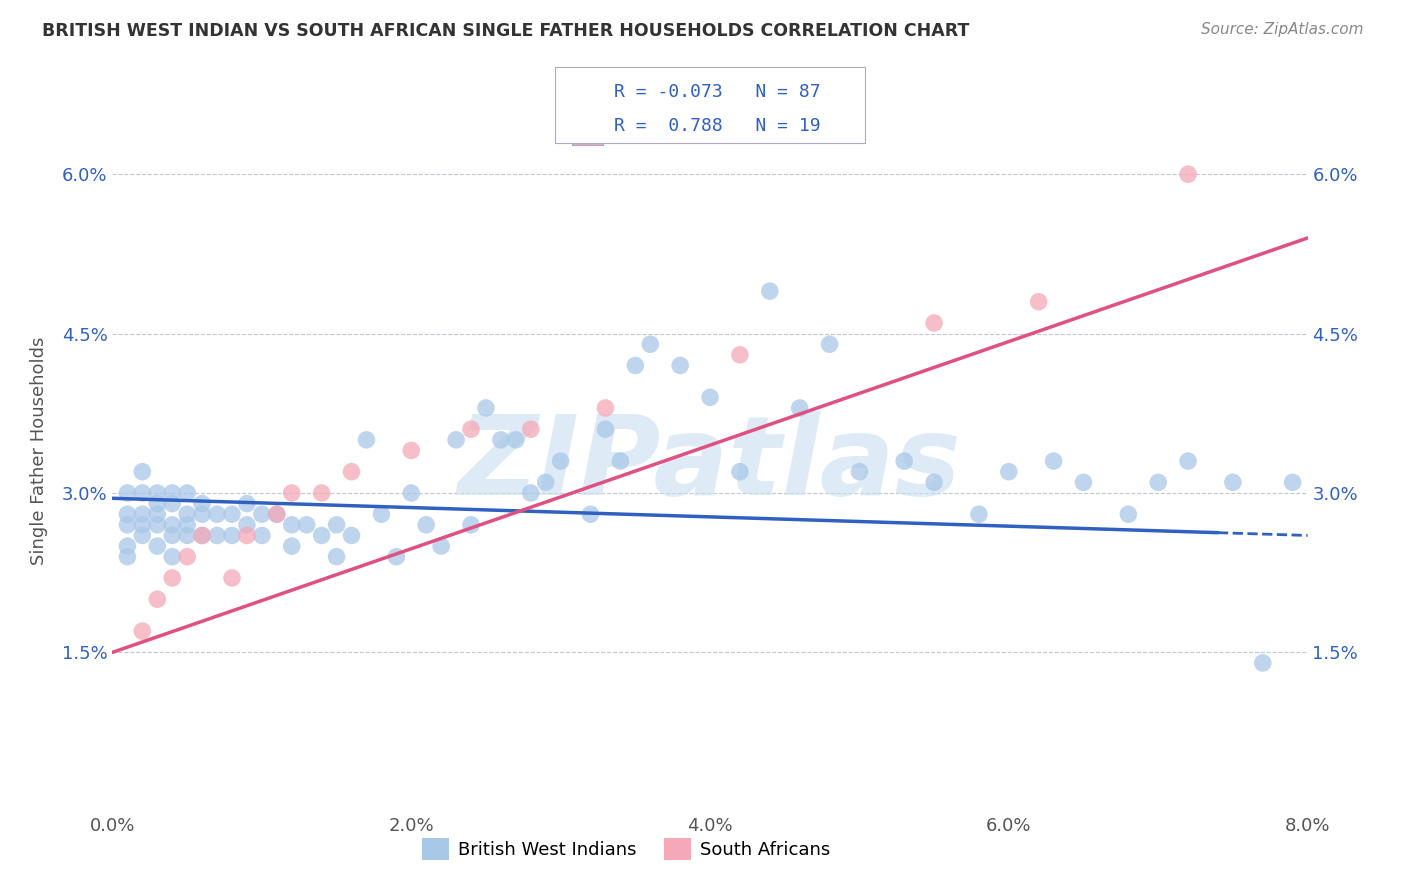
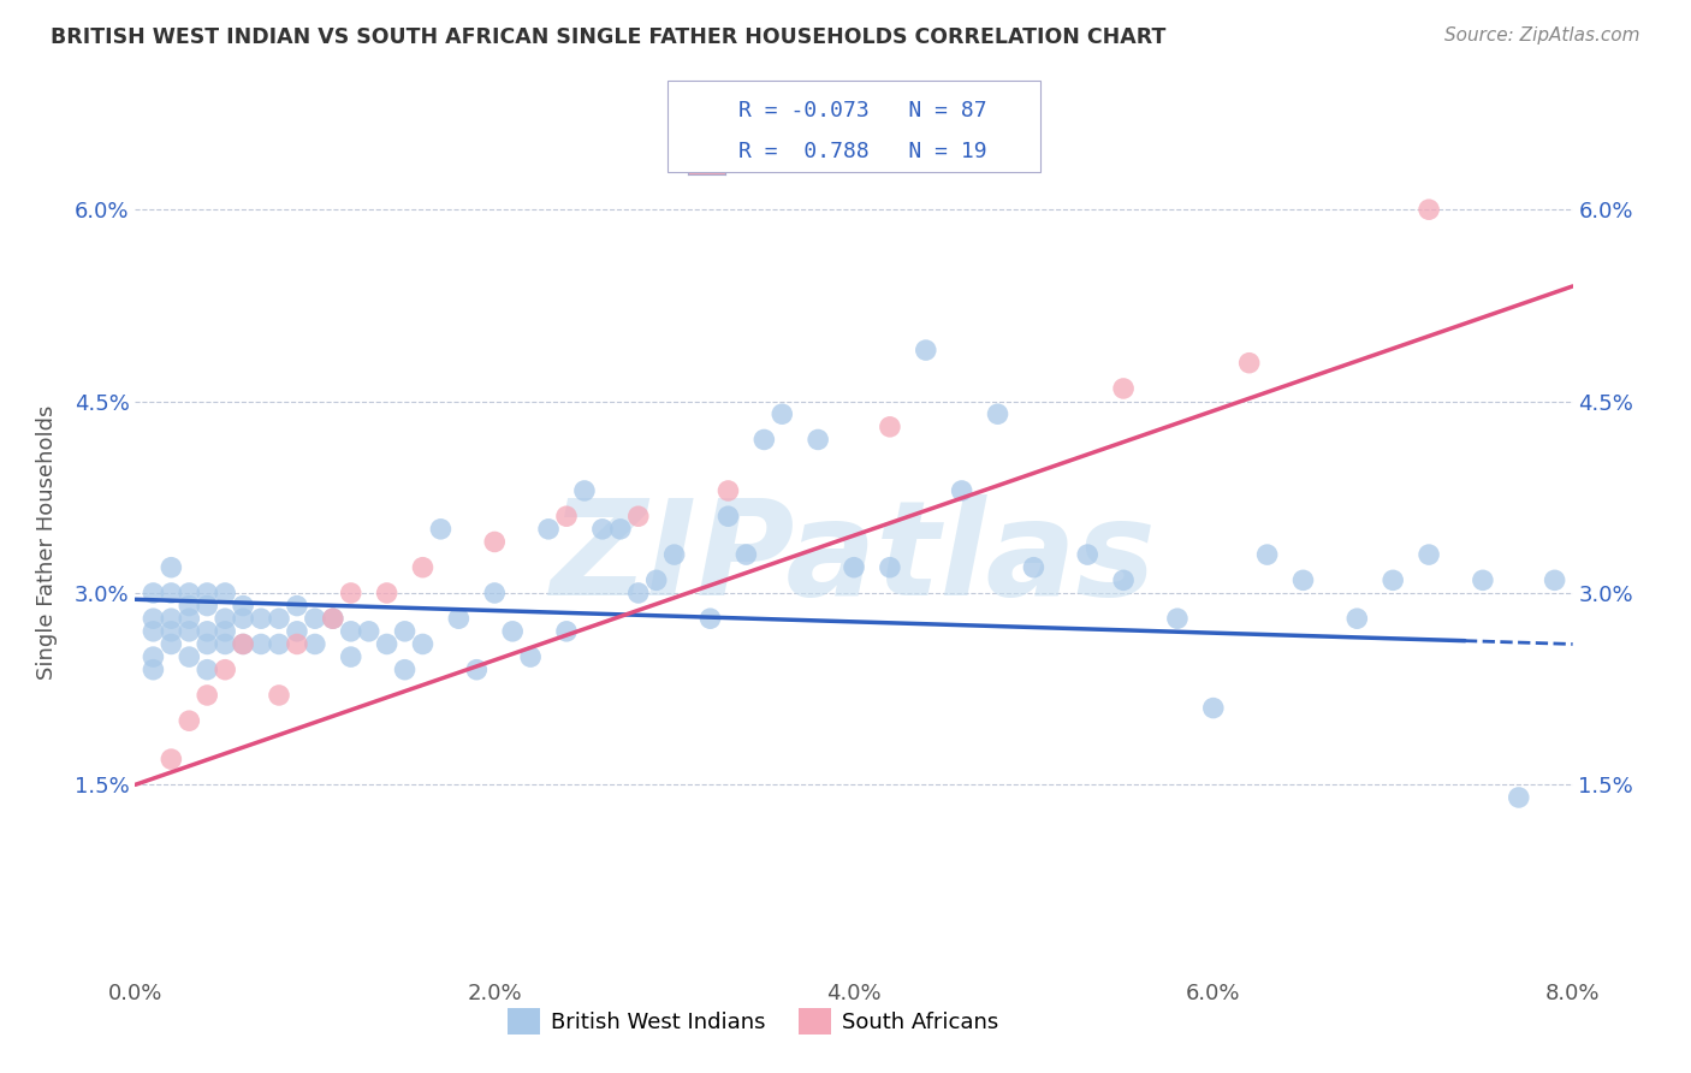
British West Indians/4.0%: 3.9% -> 3.2%
British West Indians/6.0%: 3.2% -> 2.1%
